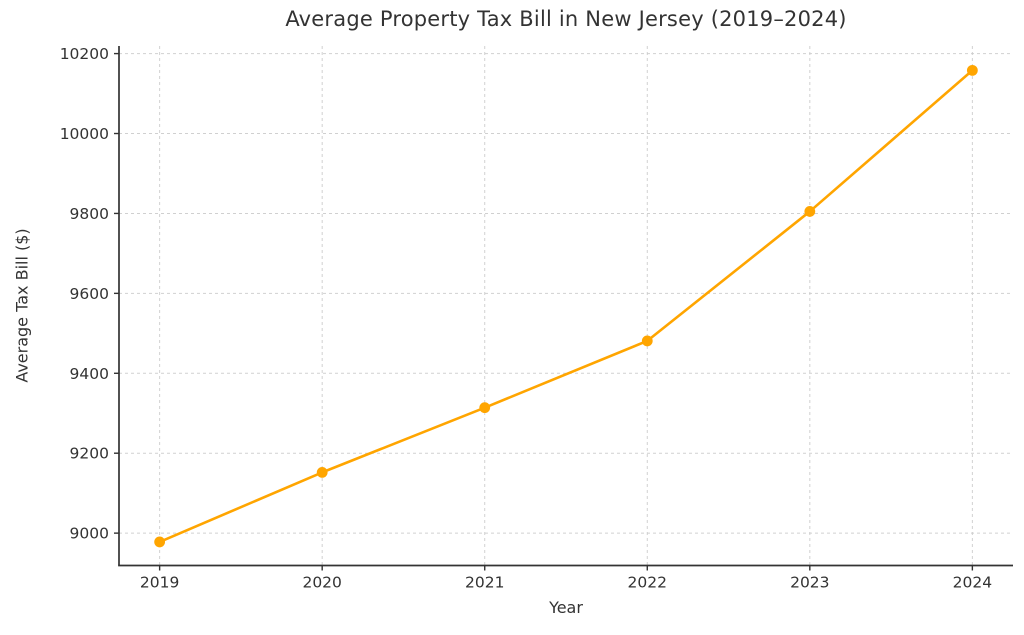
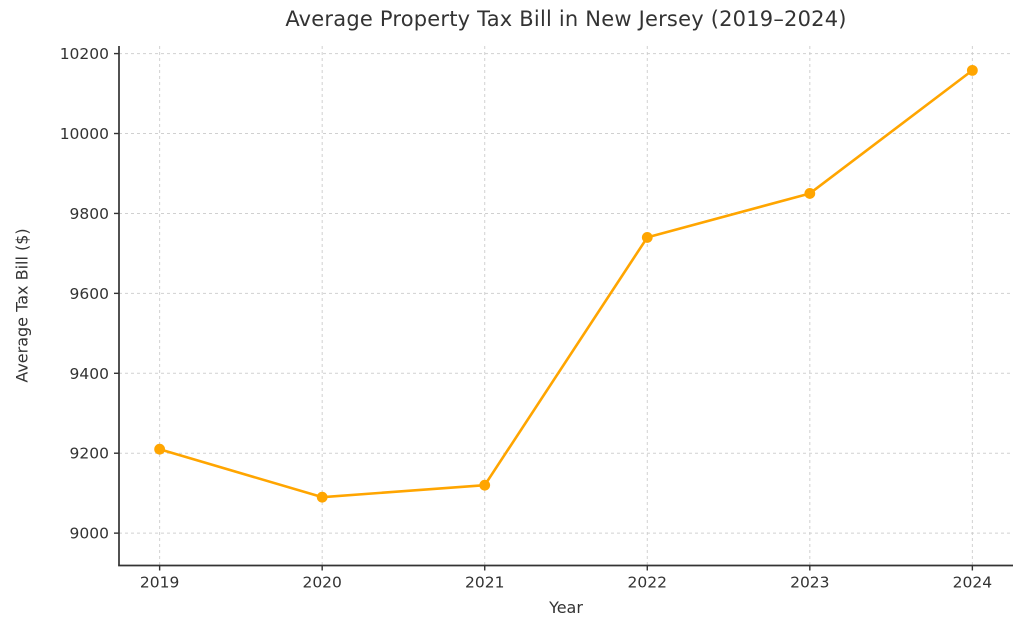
2019: 8980 -> 9210
2020: 9150 -> 9090
2021: 9310 -> 9120
2022: 9480 -> 9740
2023: 9800 -> 9850
